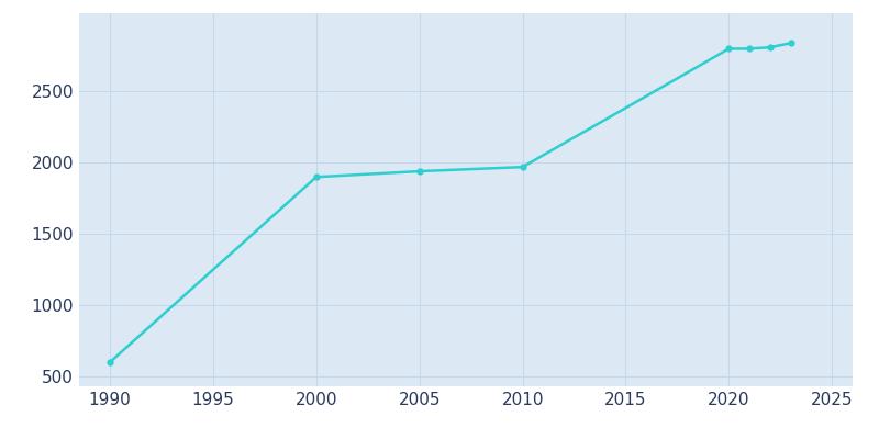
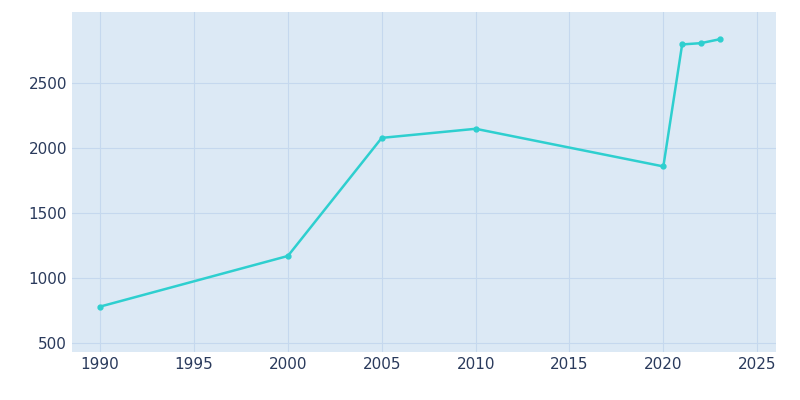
1990: 600 -> 780
2000: 1900 -> 1170
2005: 1940 -> 2080
2010: 1970 -> 2150
2020: 2800 -> 1860
